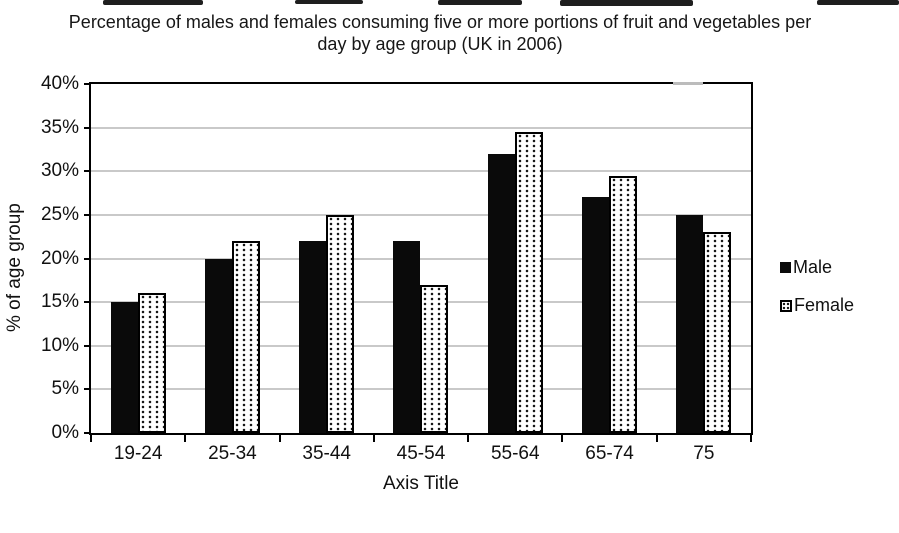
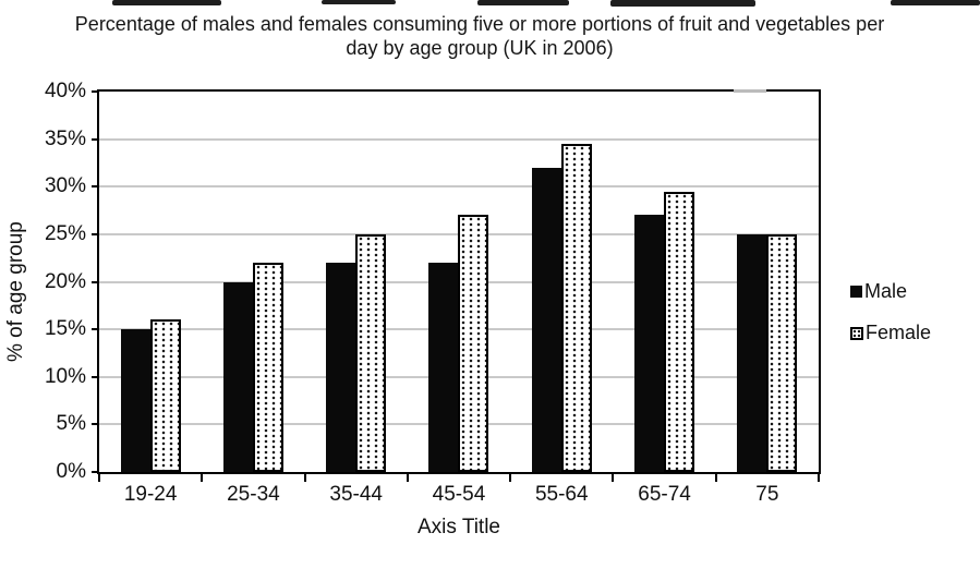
Female/45-54: 17% -> 27%
Female/75: 23% -> 25%
